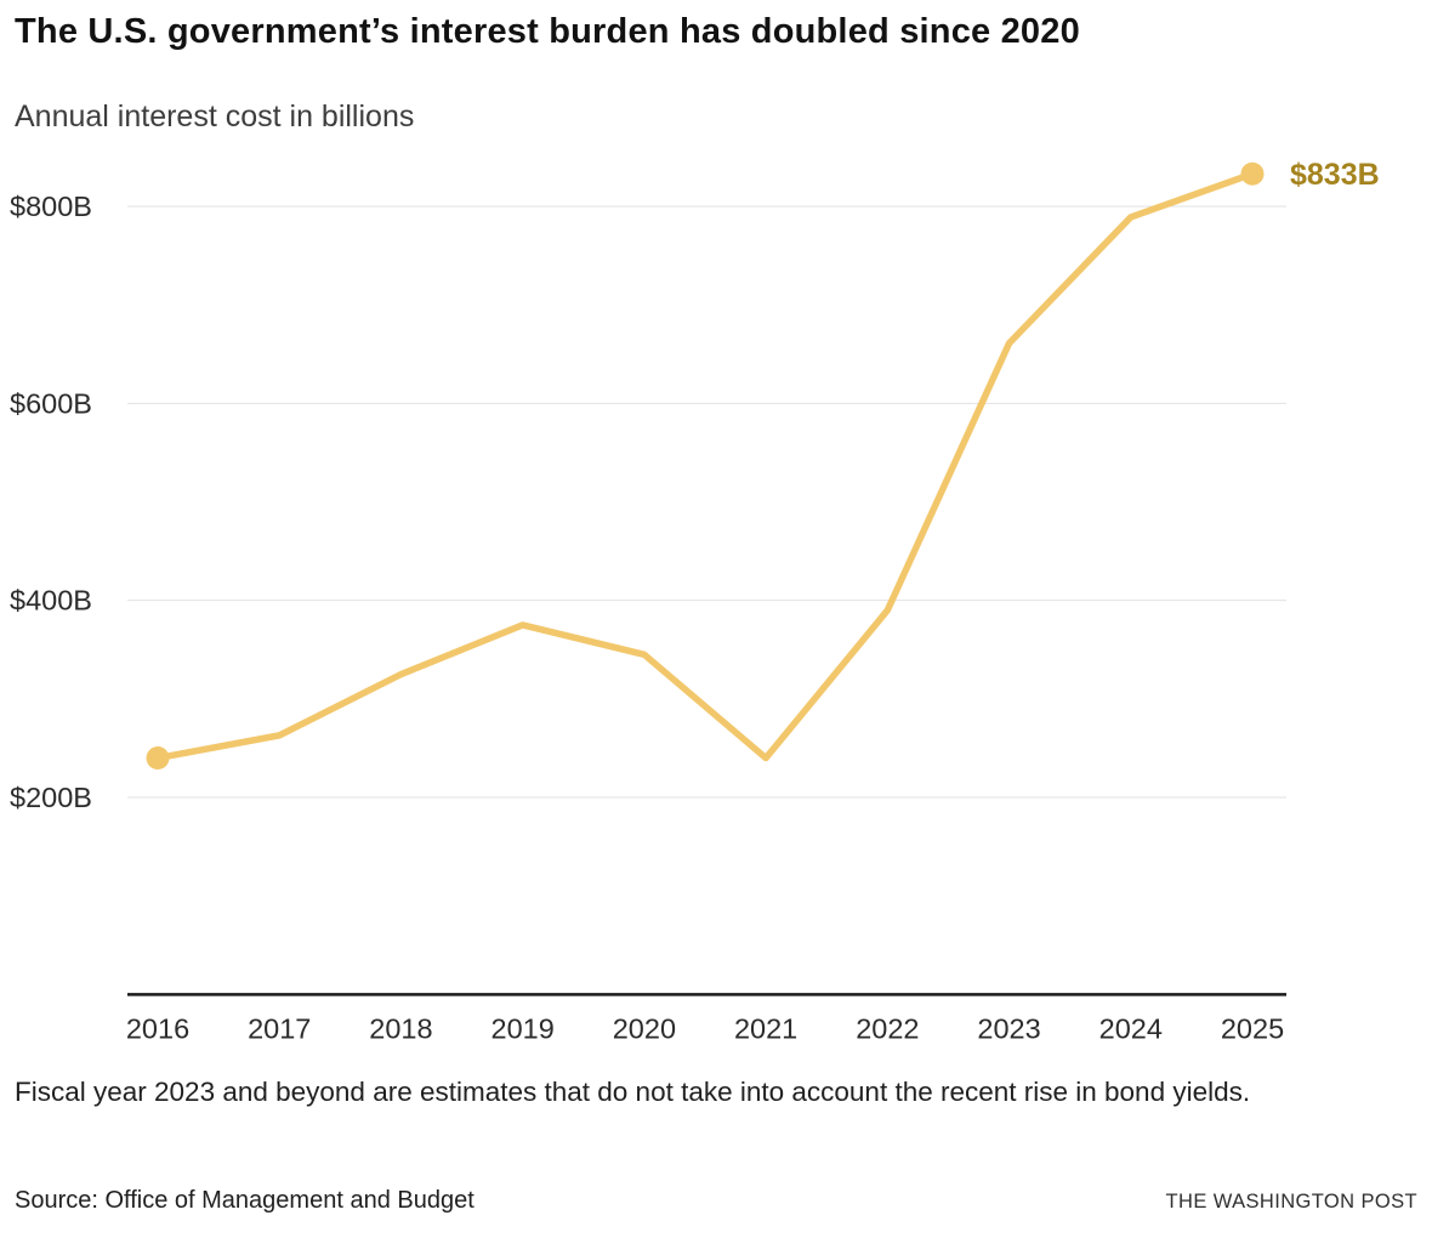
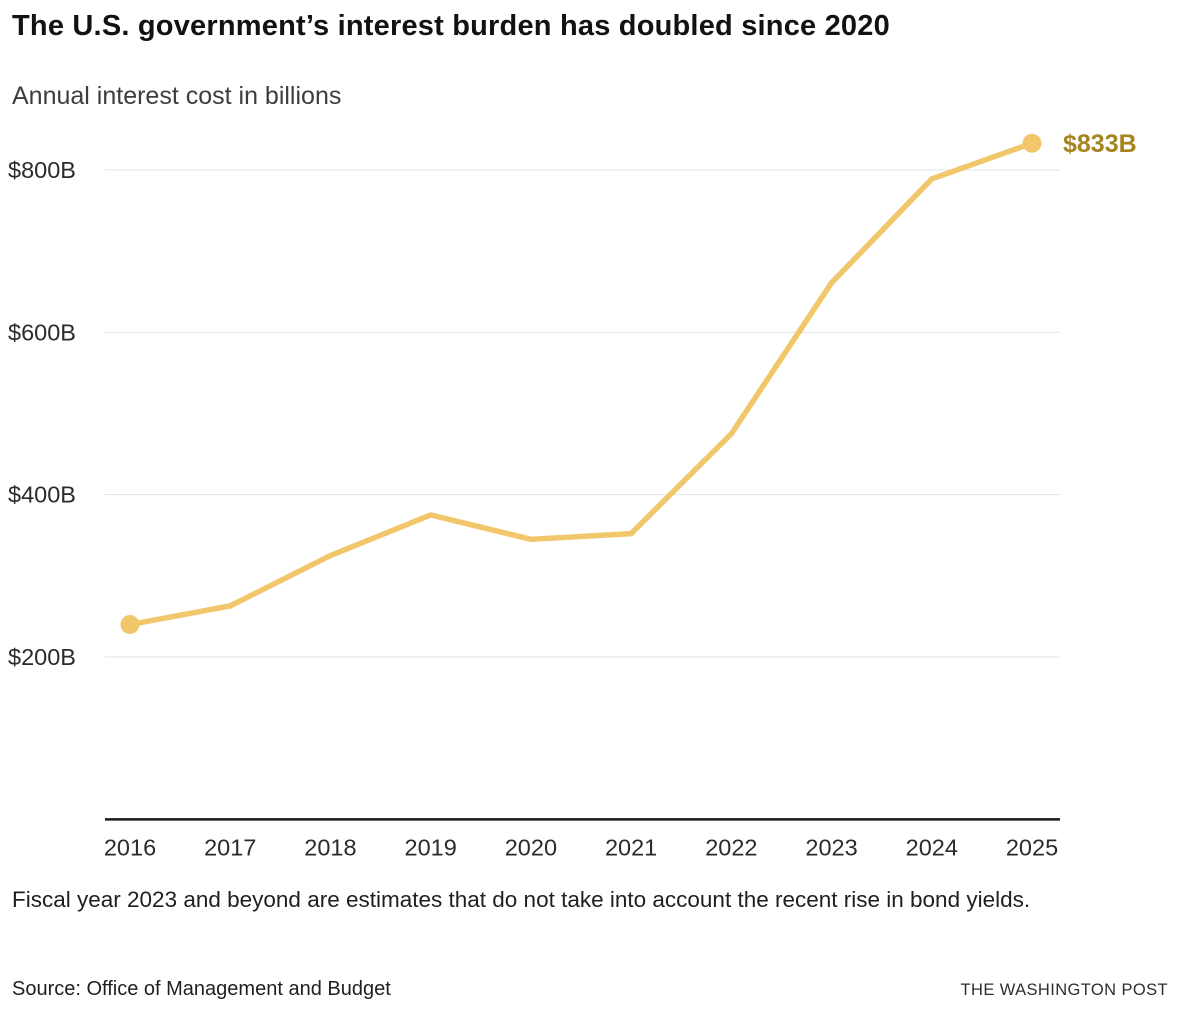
2021: $240B -> $350B
2022: $390B -> $480B
